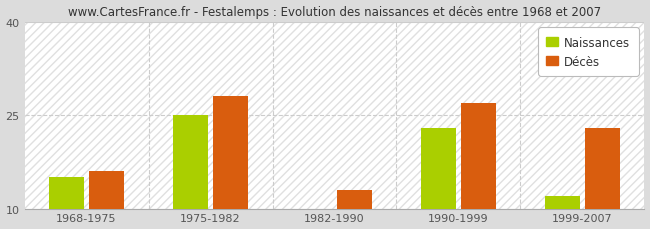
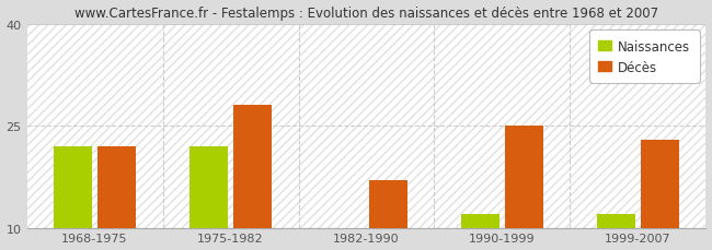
Naissances/1968-1975: 15 -> 22
Décès/1968-1975: 16 -> 22
Naissances/1975-1982: 25 -> 22
Décès/1982-1990: 13 -> 17
Naissances/1990-1999: 23 -> 12
Décès/1990-1999: 27 -> 25
